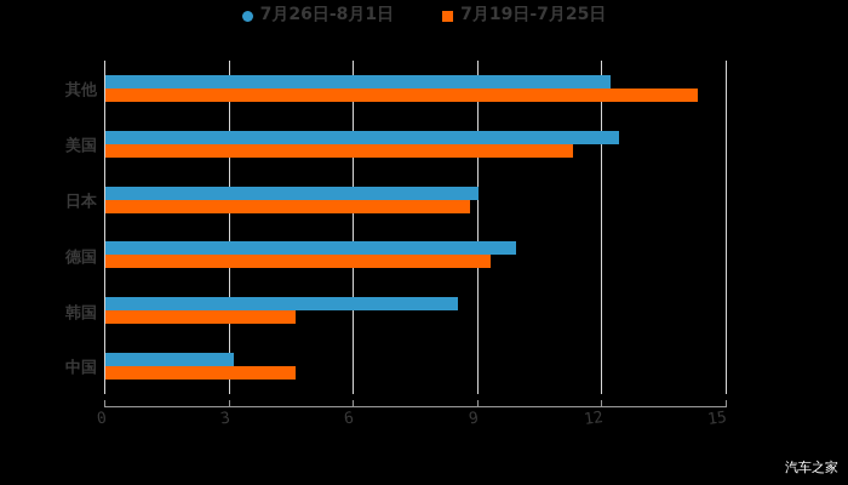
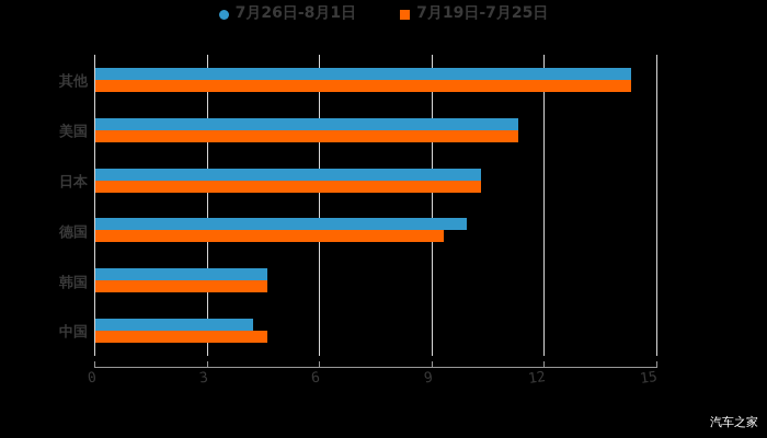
7月26日-8月1日/其他: 12.2 -> 14.3
7月26日-8月1日/美国: 12.4 -> 11.3
7月26日-8月1日/日本: 9.0 -> 10.3
7月19日-7月25日/日本: 8.8 -> 10.3
7月26日-8月1日/韩国: 8.5 -> 4.6
7月26日-8月1日/中国: 3.1 -> 4.2
